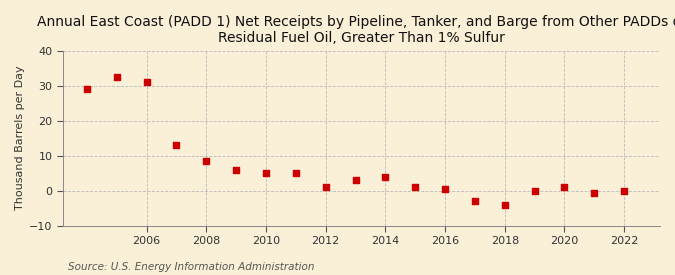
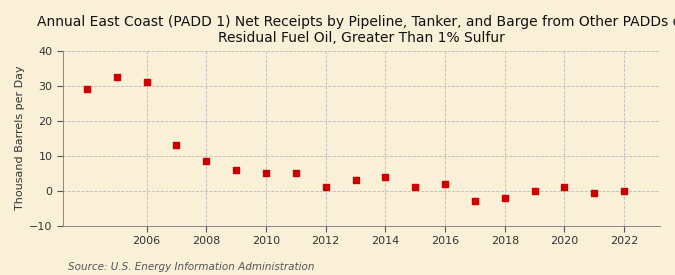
2016: 0.5 -> 2.0
2018: -4.0 -> -2.0
